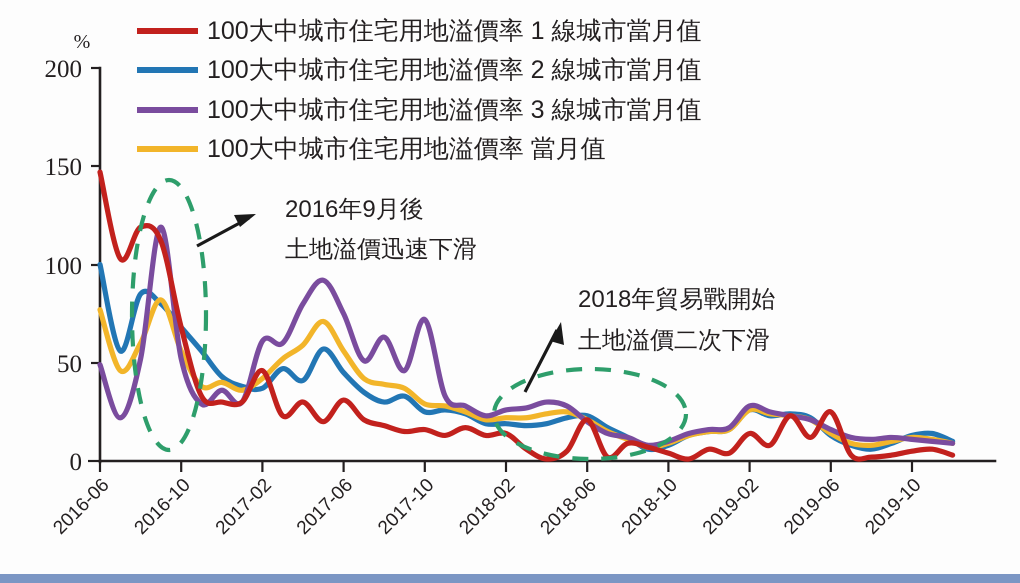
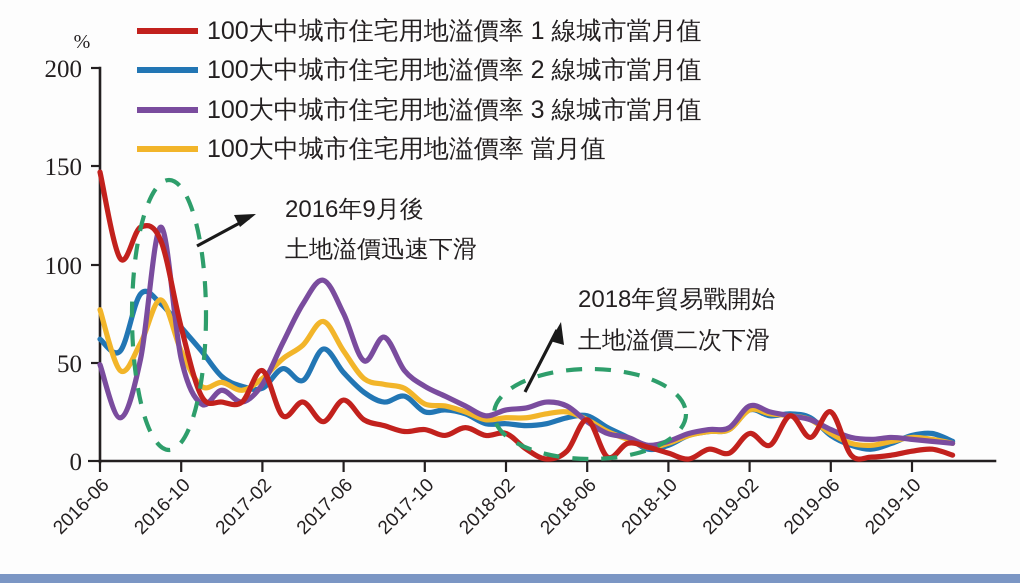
100大中城市住宅用地溢價率 2 線城市當月值/2016-06: 100 -> 62
100大中城市住宅用地溢價率 3 線城市當月值/2017-02: 61 -> 39
100大中城市住宅用地溢價率 3 線城市當月值/2017-10: 72 -> 38
